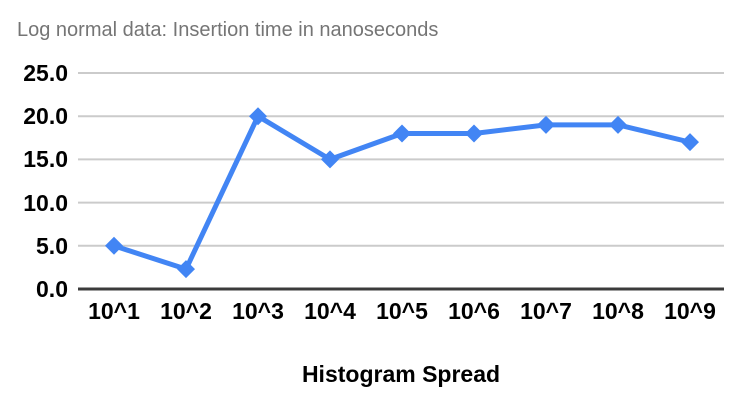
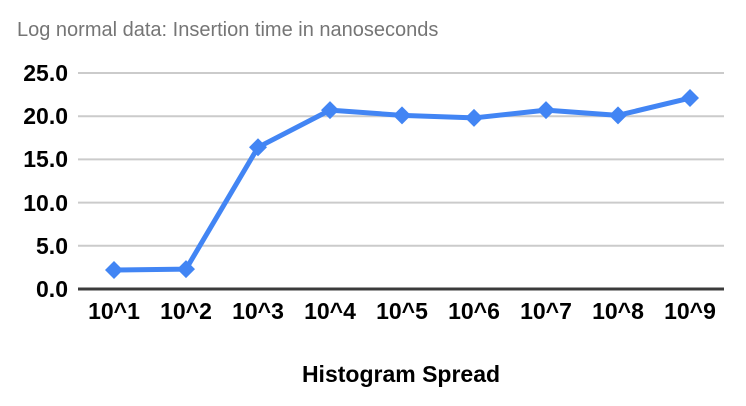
10^1: 5 -> 2
10^3: 20 -> 16
10^4: 15 -> 21
10^5: 18 -> 20
10^6: 18 -> 20
10^7: 19 -> 21
10^8: 19 -> 20
10^9: 17 -> 22
